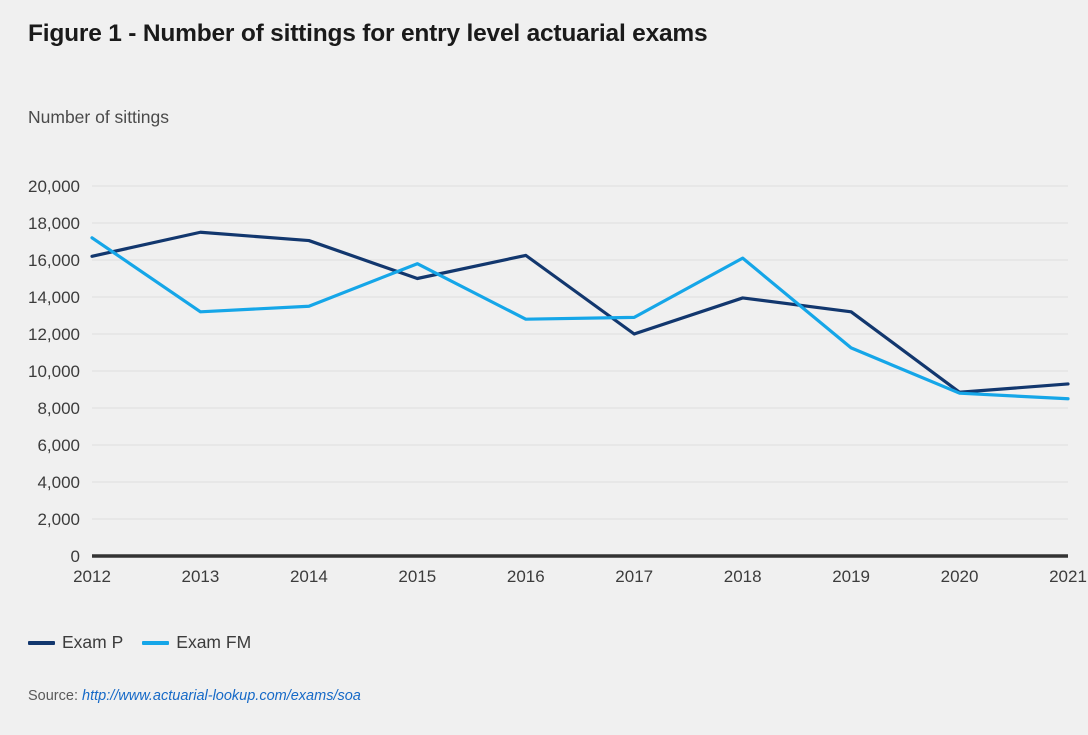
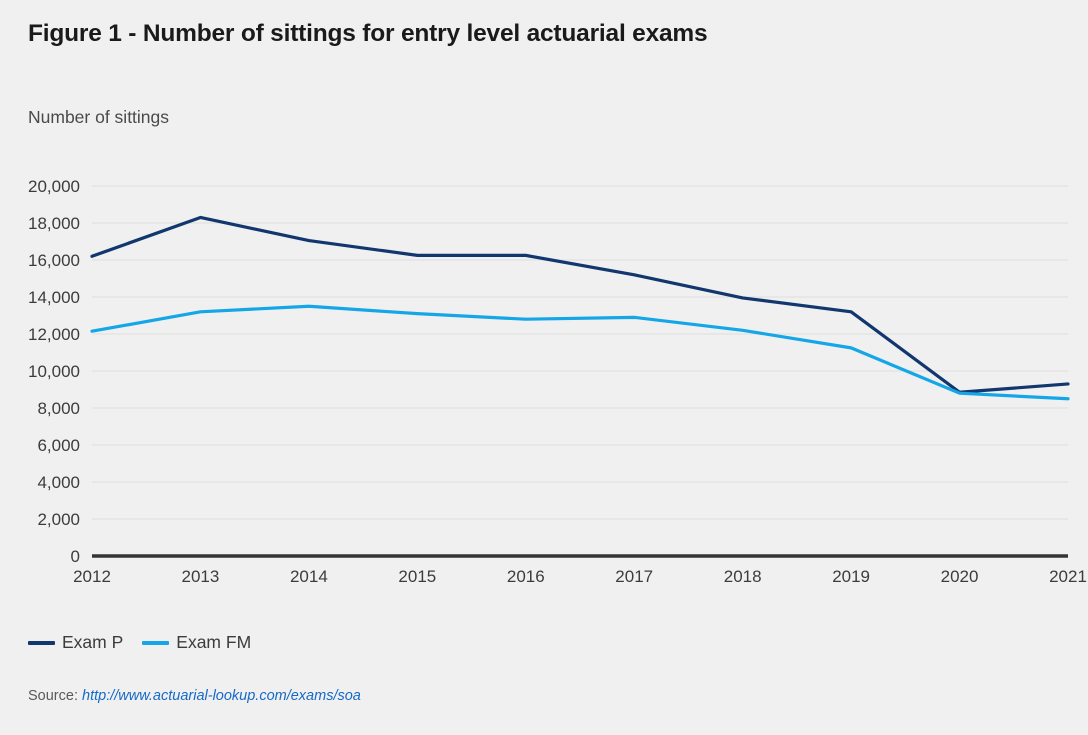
Exam FM/2012: 17200 -> 12200
Exam P/2013: 17500 -> 18300
Exam P/2015: 15000 -> 16200
Exam FM/2015: 15800 -> 13100
Exam P/2017: 12000 -> 15200
Exam FM/2018: 16100 -> 12200
